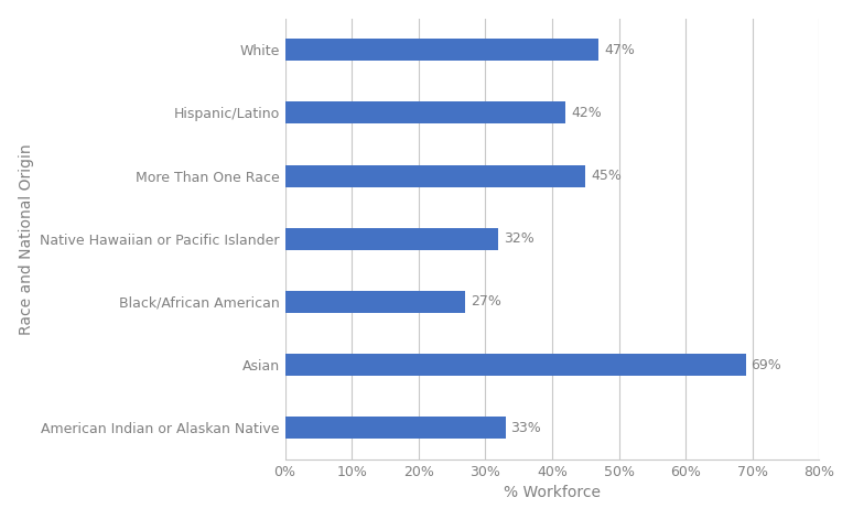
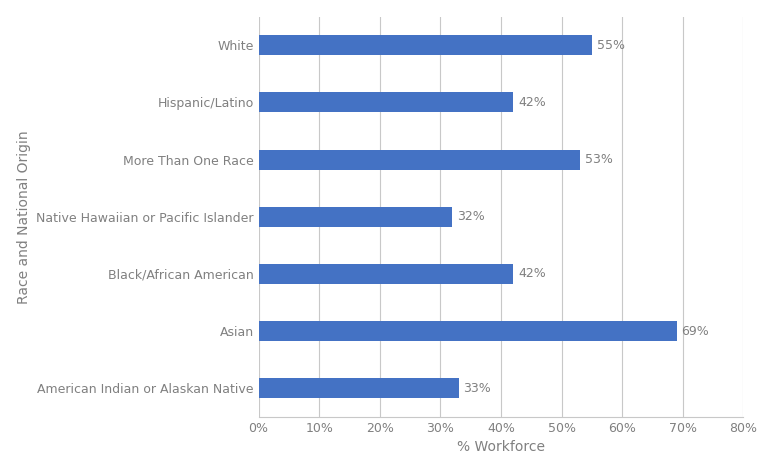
White: 47% -> 55%
More Than One Race: 45% -> 53%
Black/African American: 27% -> 42%
